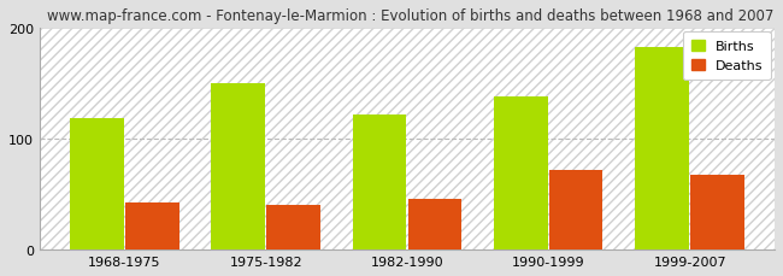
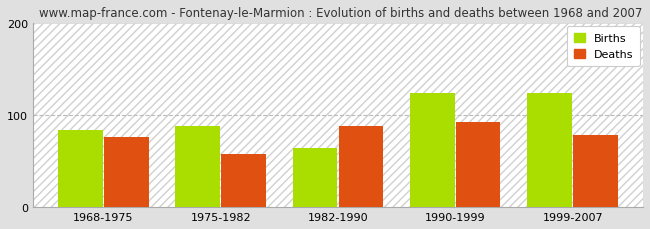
Births/1968-1975: 118 -> 84
Deaths/1968-1975: 42 -> 76
Births/1975-1982: 150 -> 88
Deaths/1975-1982: 40 -> 58
Births/1982-1990: 122 -> 64
Deaths/1982-1990: 46 -> 88
Births/1990-1999: 138 -> 124
Deaths/1990-1999: 72 -> 92
Births/1999-2007: 183 -> 124
Deaths/1999-2007: 68 -> 78
